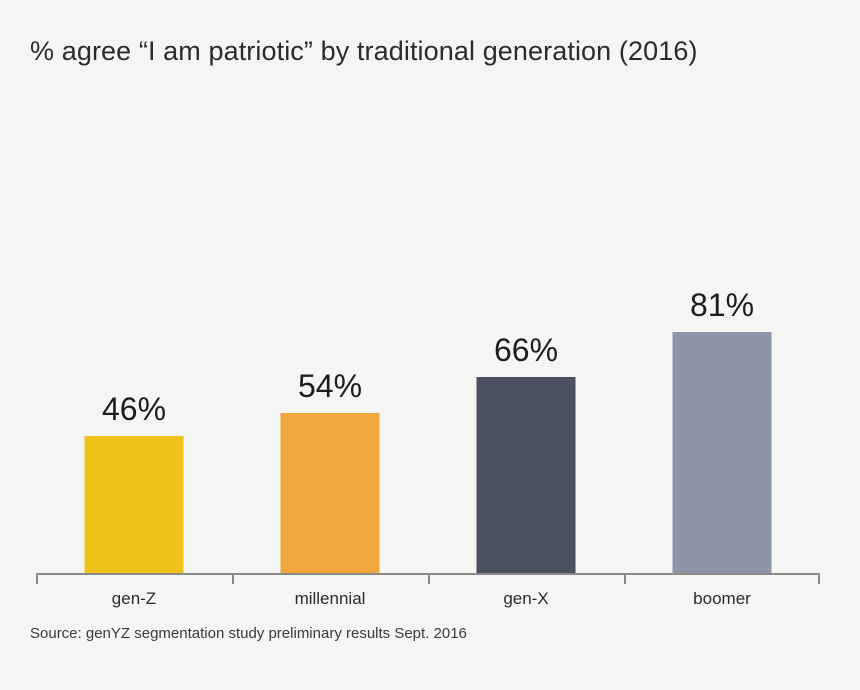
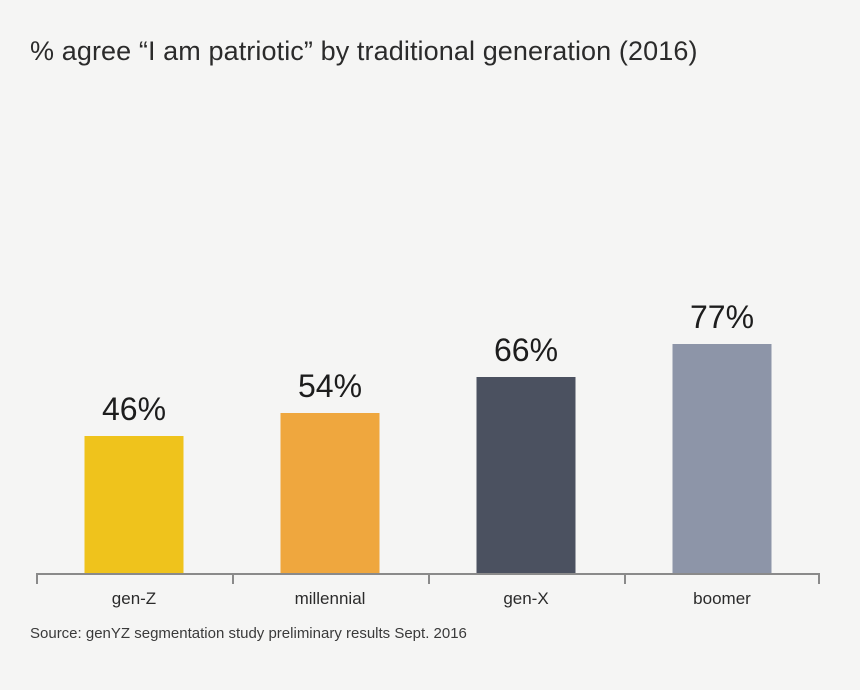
boomer: 81% -> 77%
